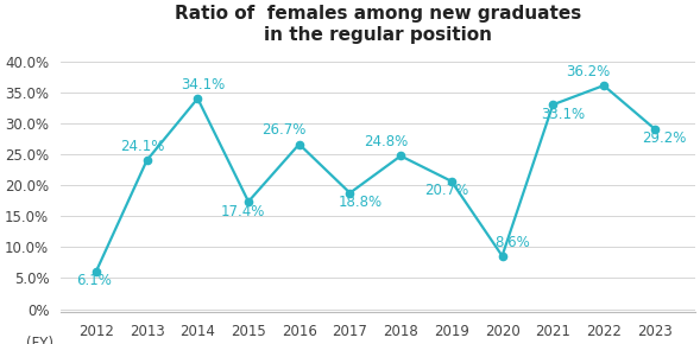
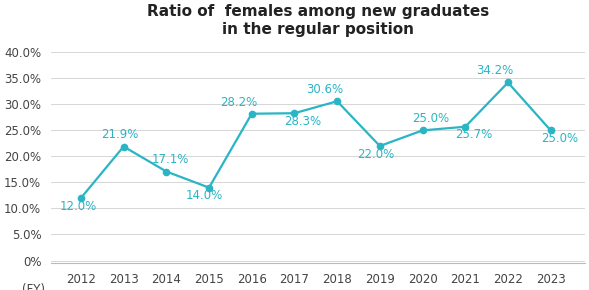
2012: 6.1% -> 12.0%
2013: 24.1% -> 21.9%
2014: 34.1% -> 17.1%
2015: 17.4% -> 14.0%
2016: 26.7% -> 28.2%
2017: 18.8% -> 28.3%
2018: 24.8% -> 30.6%
2019: 20.7% -> 22.0%
2020: 8.6% -> 25.0%
2021: 33.1% -> 25.7%
2022: 36.2% -> 34.2%
2023: 29.2% -> 25.0%
